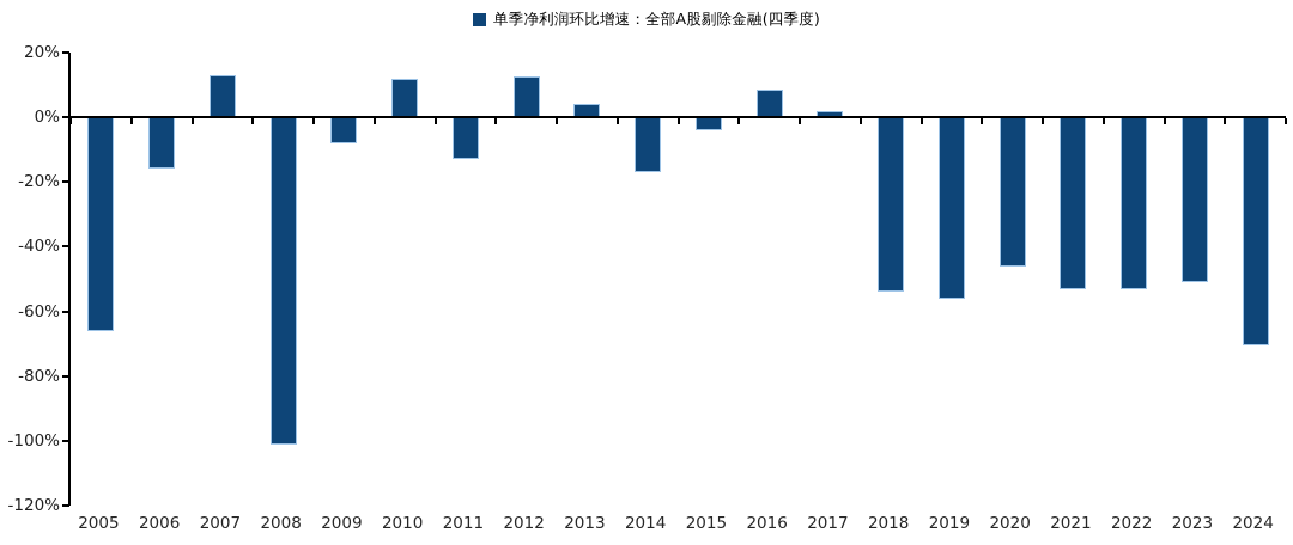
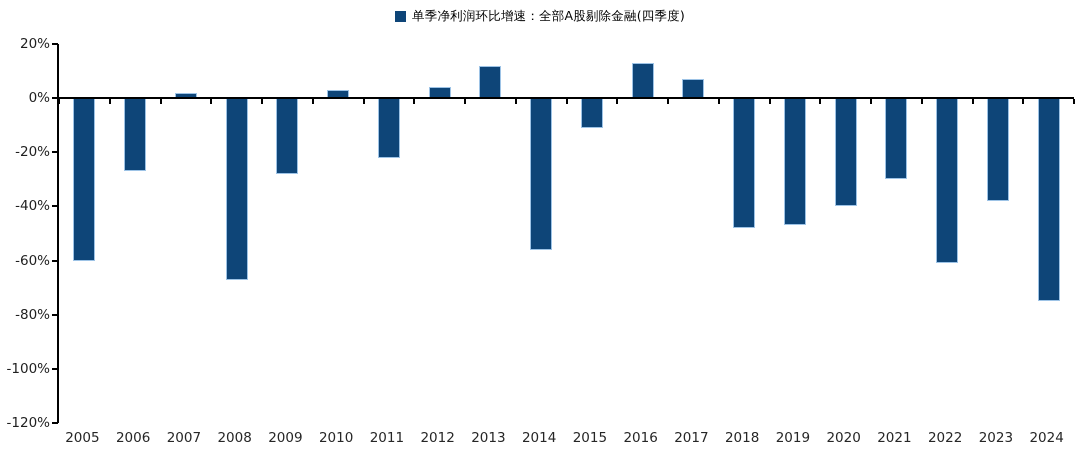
2005: -66% -> -60%
2006: -16% -> -27%
2007: 13% -> 2%
2008: -101% -> -67%
2009: -8% -> -28%
2010: 12% -> 3%
2011: -13% -> -22%
2012: 12% -> 4%
2013: 4% -> 12%
2014: -17% -> -56%
2015: -4% -> -11%
2016: 8% -> 13%
2017: 2% -> 7%
2018: -54% -> -48%
2019: -56% -> -47%
2020: -46% -> -40%
2021: -53% -> -30%
2022: -53% -> -61%
2023: -51% -> -38%
2024: -70% -> -75%
